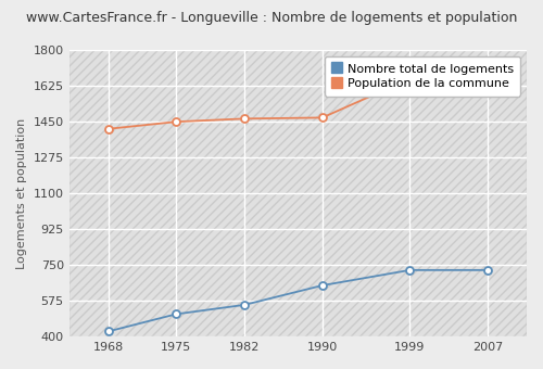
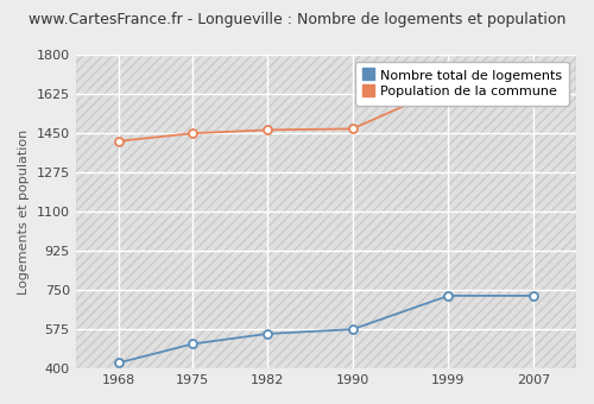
Nombre total de logements/1990: 650 -> 580
